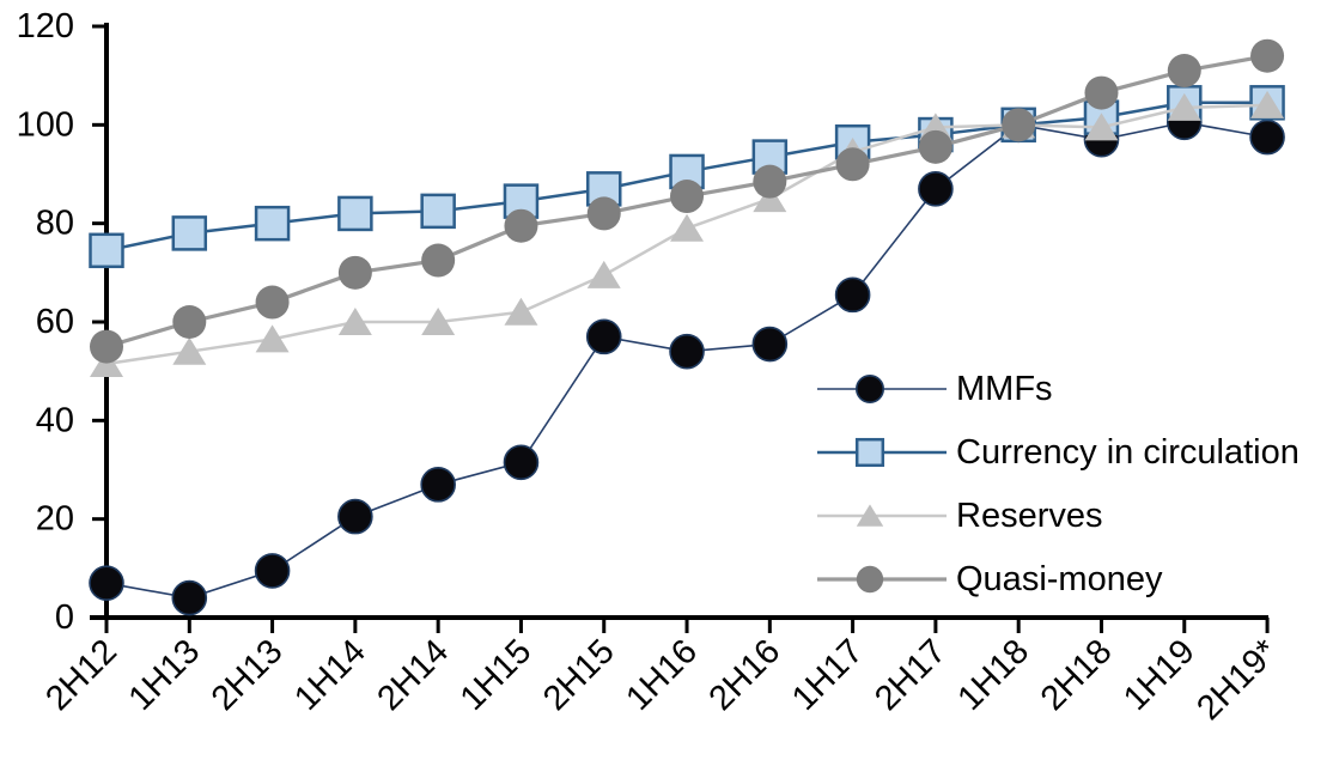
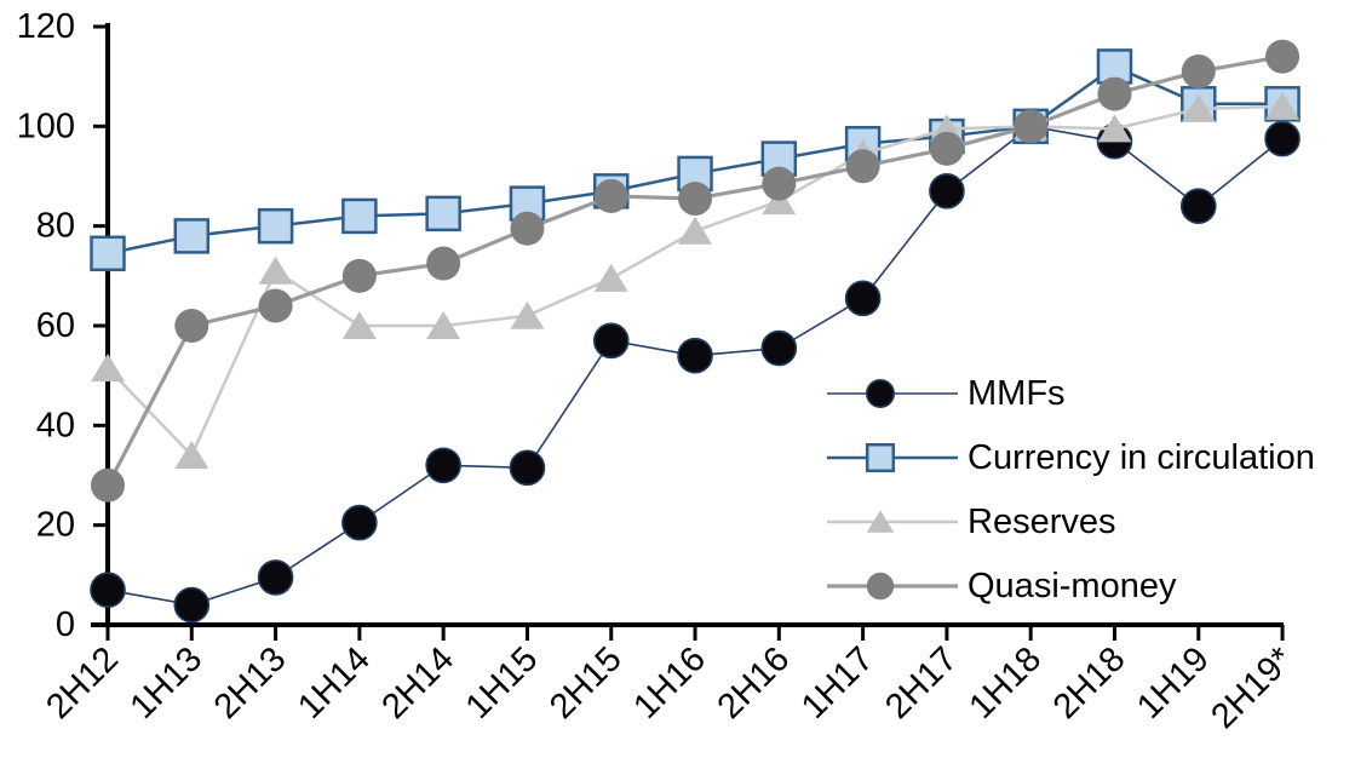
Quasi-money/2H12: 55 -> 28
Reserves/1H13: 54 -> 34
Reserves/2H13: 56 -> 71
MMFs/2H14: 27 -> 32
Quasi-money/2H15: 82 -> 86
Currency in circulation/2H18: 102 -> 112
MMFs/1H19: 100 -> 84
